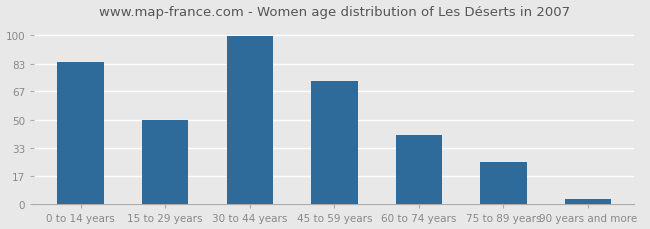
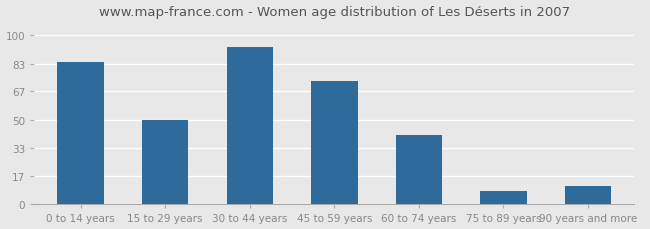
30 to 44 years: 99 -> 93
75 to 89 years: 25 -> 8
90 years and more: 3 -> 11
